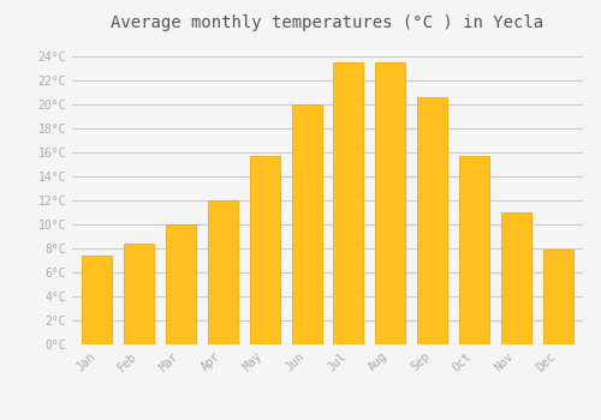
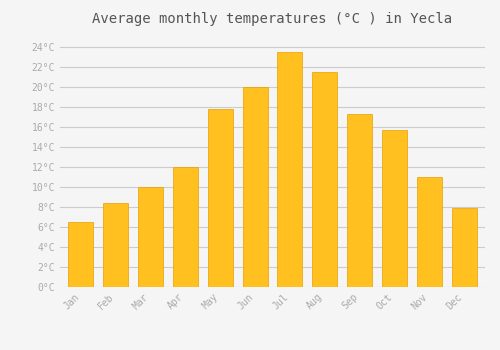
Jan: 7.4°C -> 6.5°C
May: 15.7°C -> 17.8°C
Aug: 23.5°C -> 21.5°C
Sep: 20.6°C -> 17.3°C
